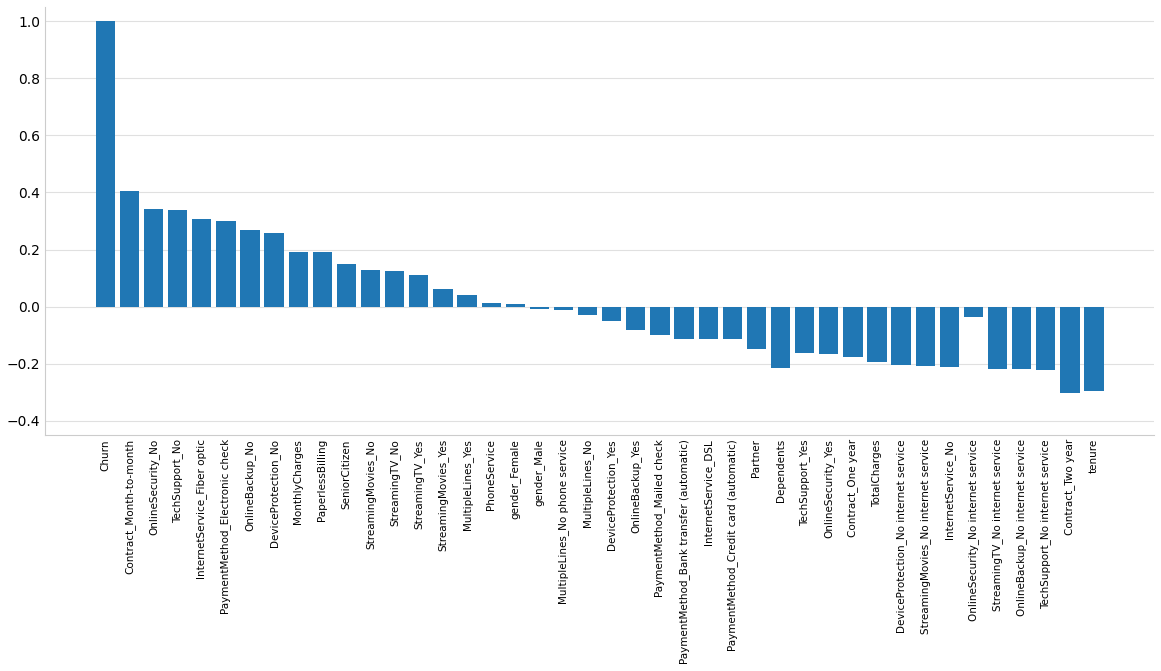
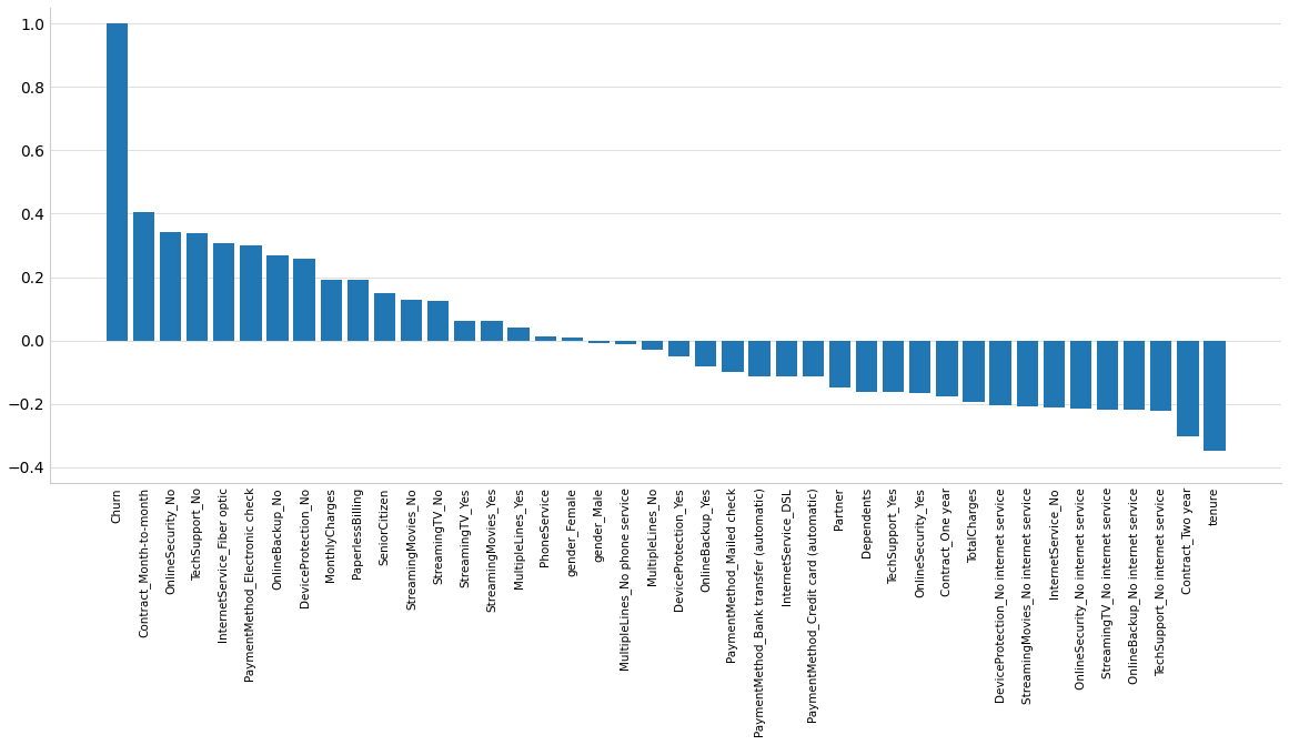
StreamingTV_Yes: 0.110 -> 0.063
Dependents: -0.215 -> -0.164
OnlineSecurity_No internet service: -0.035 -> -0.215
tenure: -0.295 -> -0.350
